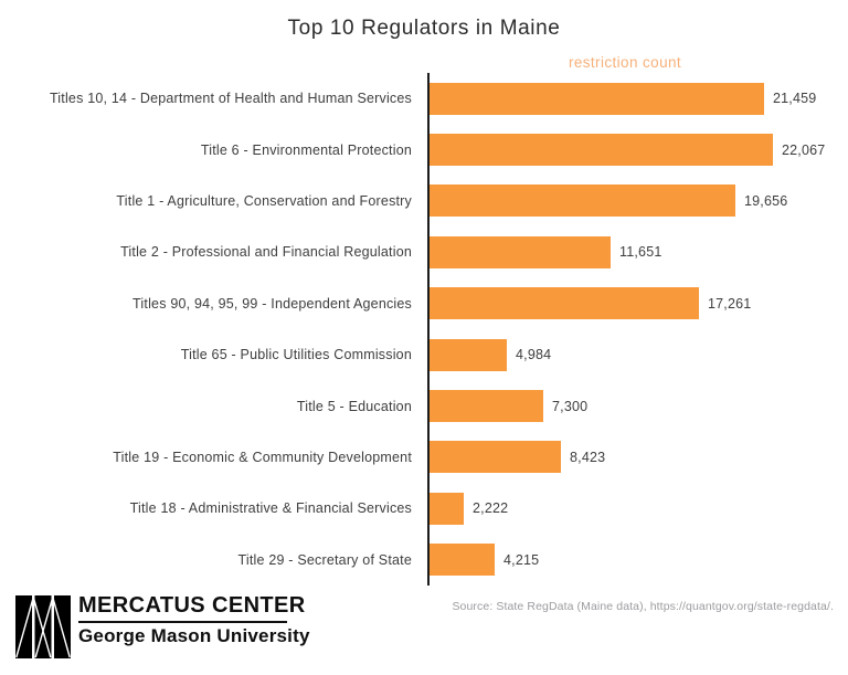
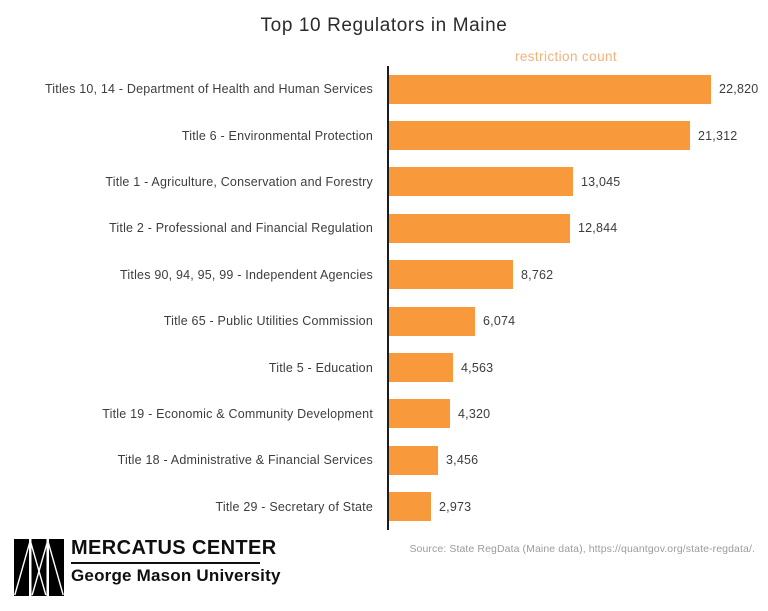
Titles 10, 14 - Department of Health and Human Services: 21,459 -> 22,820
Title 6 - Environmental Protection: 22,067 -> 21,312
Title 1 - Agriculture, Conservation and Forestry: 19,656 -> 13,045
Title 2 - Professional and Financial Regulation: 11,651 -> 12,844
Titles 90, 94, 95, 99 - Independent Agencies: 17,261 -> 8,762
Title 65 - Public Utilities Commission: 4,984 -> 6,074
Title 5 - Education: 7,300 -> 4,563
Title 19 - Economic & Community Development: 8,423 -> 4,320
Title 18 - Administrative & Financial Services: 2,222 -> 3,456
Title 29 - Secretary of State: 4,215 -> 2,973
